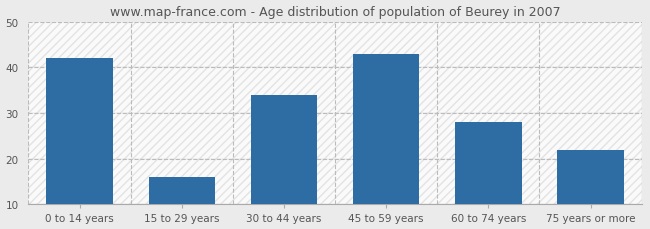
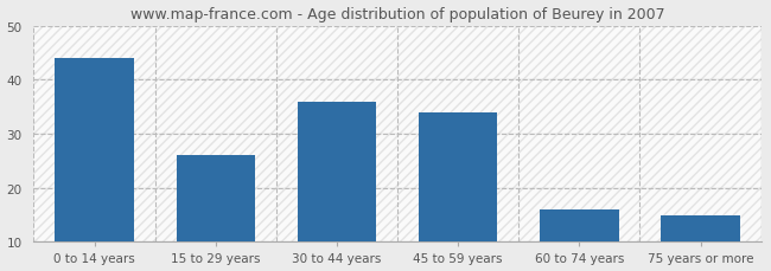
0 to 14 years: 42 -> 44
15 to 29 years: 16 -> 26
30 to 44 years: 34 -> 36
45 to 59 years: 43 -> 34
60 to 74 years: 28 -> 16
75 years or more: 22 -> 15
